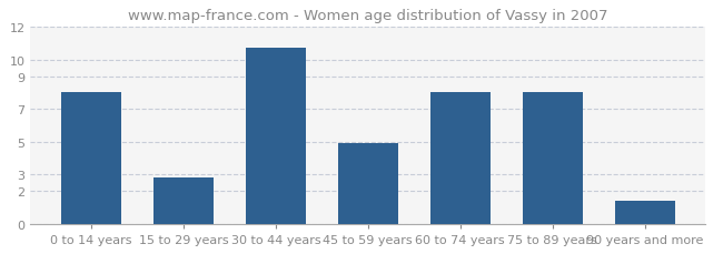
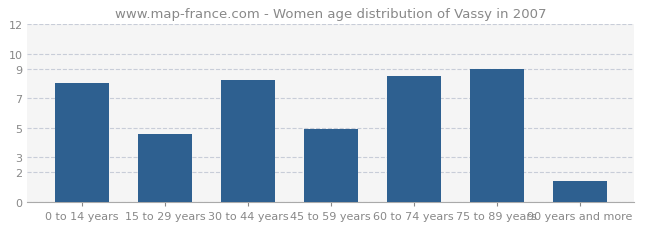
15 to 29 years: 2.8 -> 4.6
30 to 44 years: 10.7 -> 8.2
60 to 74 years: 8.0 -> 8.5
75 to 89 years: 8.0 -> 9.0
